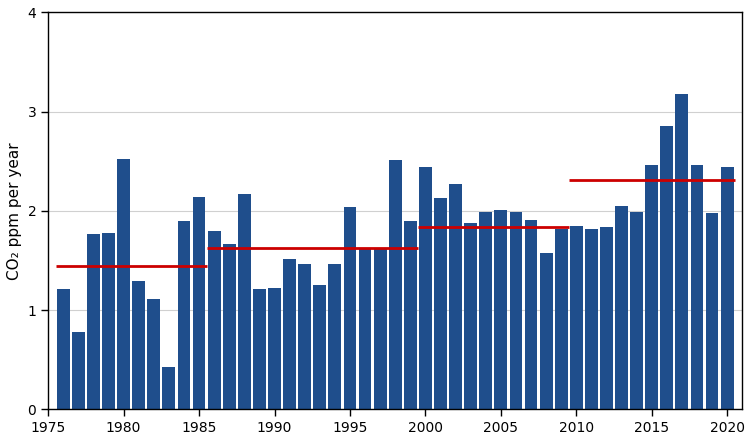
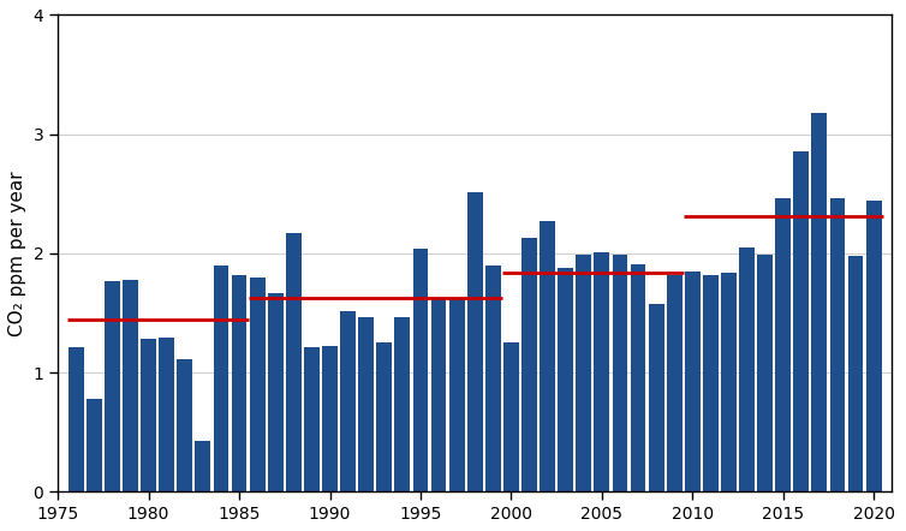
1980: 2.52 -> 1.28
1985: 2.14 -> 1.82
2000: 2.44 -> 1.25
